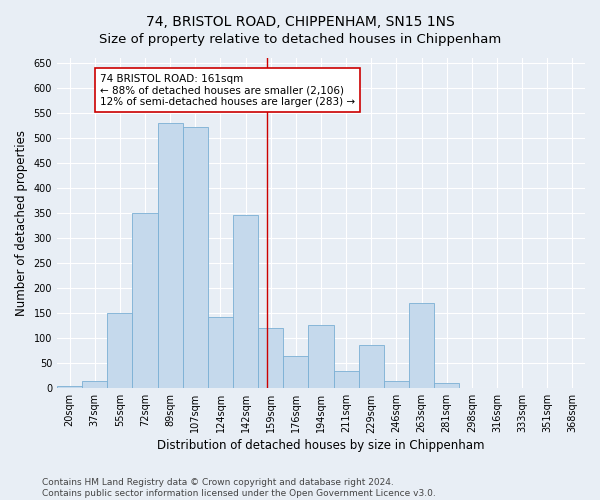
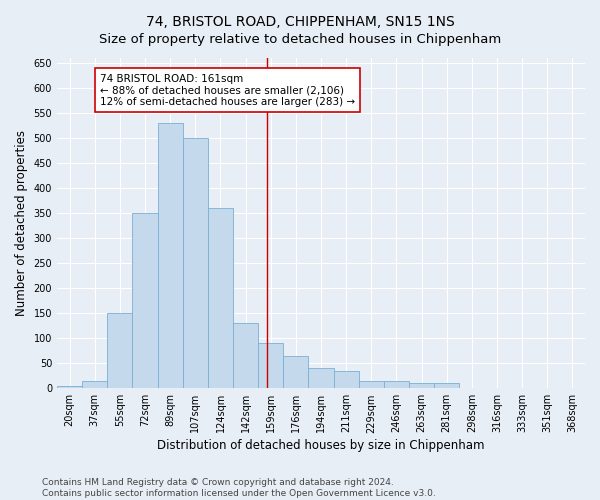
107sqm: 522 -> 500
124sqm: 142 -> 360
142sqm: 346 -> 130
159sqm: 120 -> 90
194sqm: 126 -> 40
229sqm: 86 -> 15
263sqm: 170 -> 10
